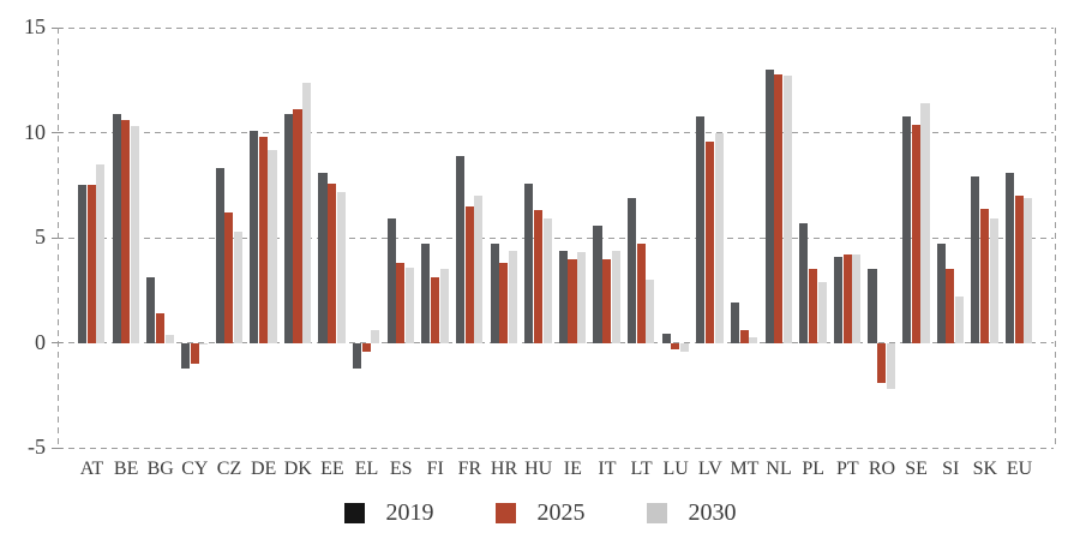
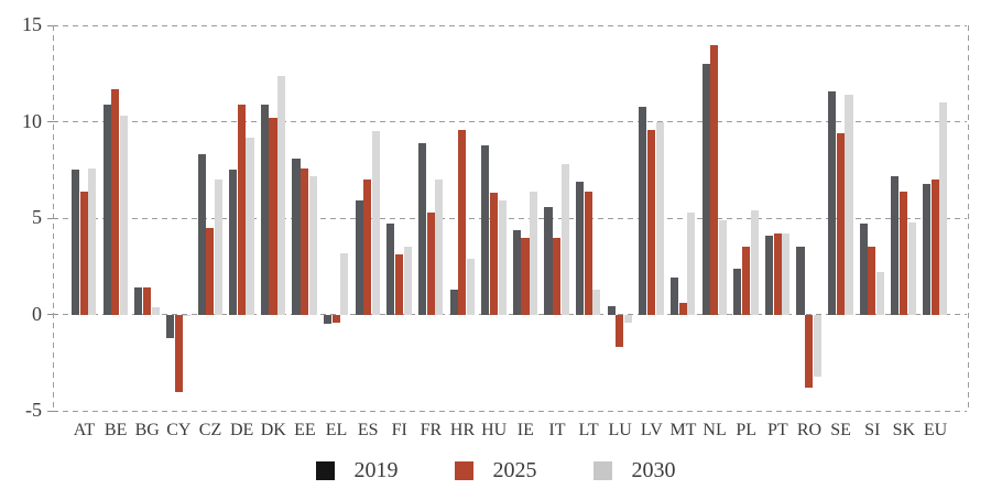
2025/AT: 7.5 -> 6.4
2030/AT: 8.5 -> 7.6
2025/BE: 10.6 -> 11.7
2019/BG: 3.1 -> 1.4
2025/CY: -1.0 -> -4.0
2025/CZ: 6.2 -> 4.5
2030/CZ: 5.3 -> 7.0
2019/DE: 10.1 -> 7.5
2025/DE: 9.8 -> 10.9
2025/DK: 11.1 -> 10.2
2019/EL: -1.2 -> -0.5
2030/EL: 0.6 -> 3.2
2025/ES: 3.8 -> 7.0
2030/ES: 3.6 -> 9.5
2025/FR: 6.5 -> 5.3
2019/HR: 4.7 -> 1.3
2025/HR: 3.8 -> 9.6
2030/HR: 4.4 -> 2.9
2019/HU: 7.6 -> 8.8
2030/IE: 4.3 -> 6.4
2030/IT: 4.4 -> 7.8
2025/LT: 4.7 -> 6.4
2030/LT: 3.0 -> 1.3
2025/LU: -0.3 -> -1.7
2030/MT: 0.2 -> 5.3
2025/NL: 12.8 -> 14.0
2030/NL: 12.7 -> 4.9
2019/PL: 5.7 -> 2.4
2030/PL: 2.9 -> 5.4
2025/RO: -1.9 -> -3.8
2030/RO: -2.2 -> -3.2
2019/SE: 10.8 -> 11.6
2025/SE: 10.4 -> 9.4
2019/SK: 7.9 -> 7.2
2030/SK: 5.9 -> 4.8
2019/EU: 8.1 -> 6.8
2030/EU: 6.9 -> 11.0
